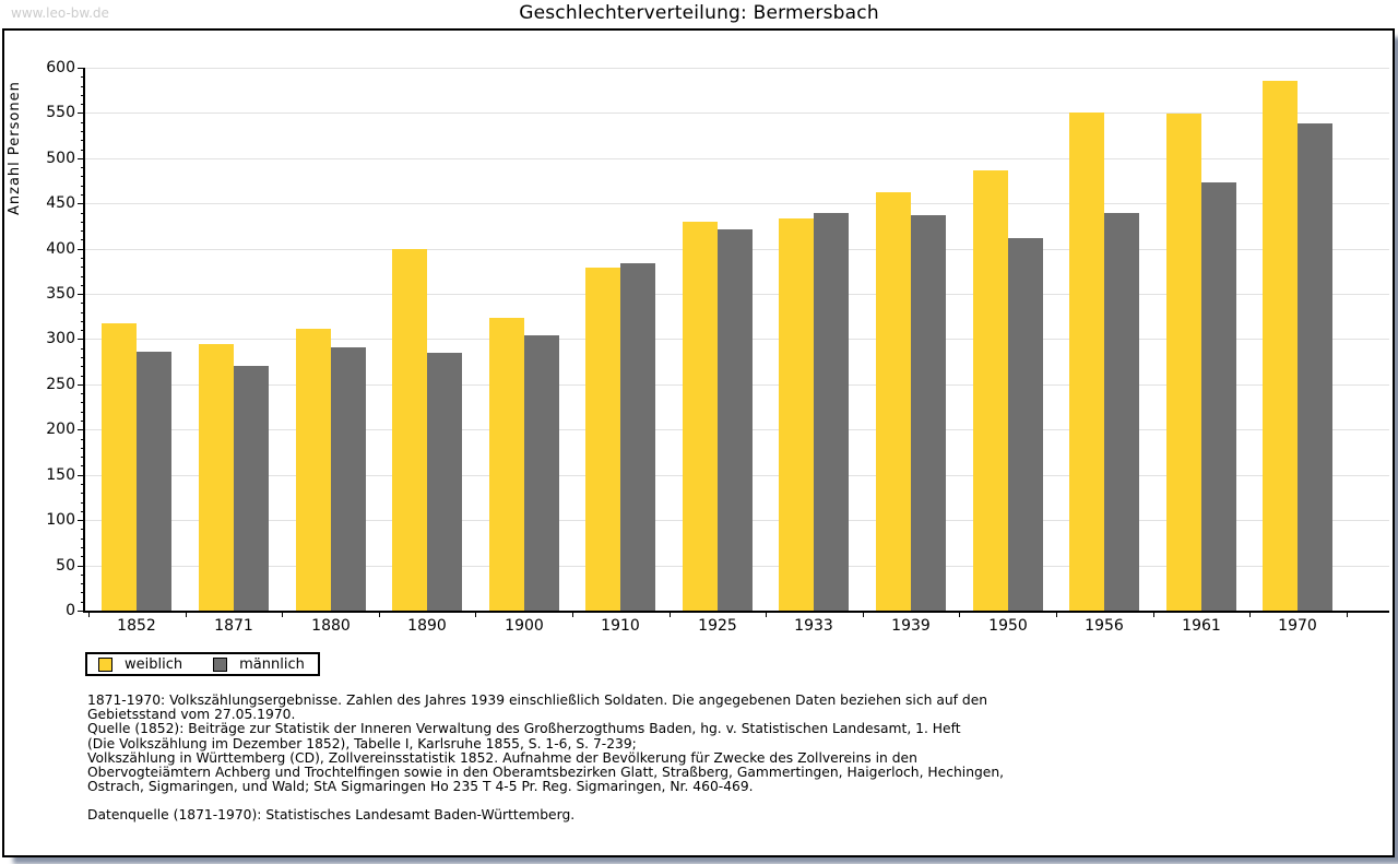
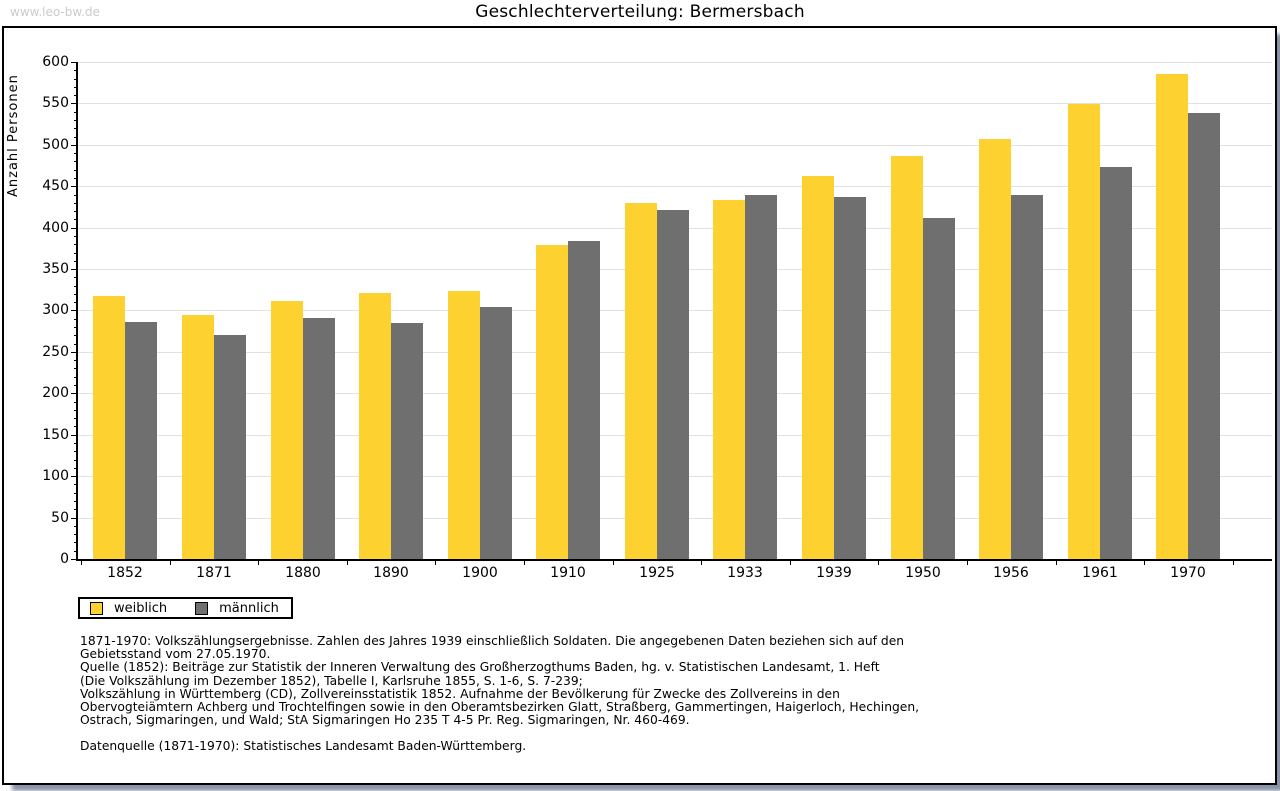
weiblich/1890: 400 -> 320
weiblich/1956: 550 -> 510
